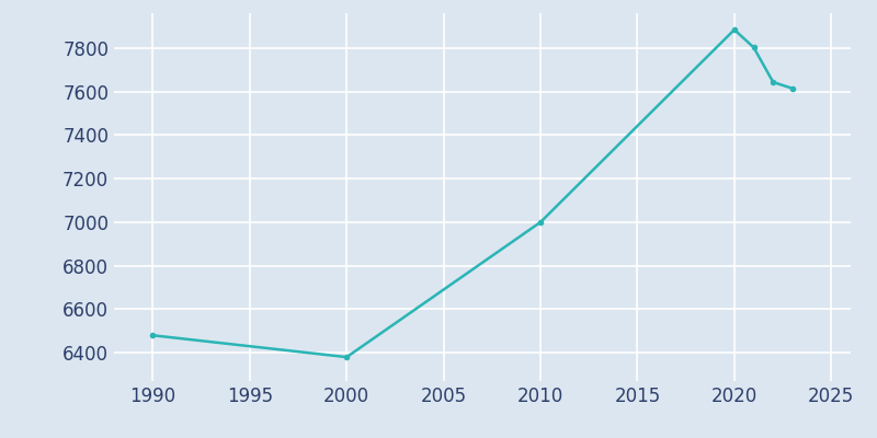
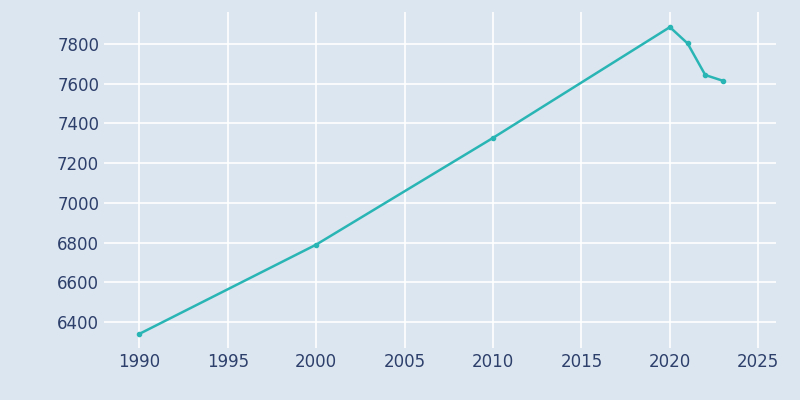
1990: 6480 -> 6340
2000: 6380 -> 6790
2010: 7000 -> 7330
